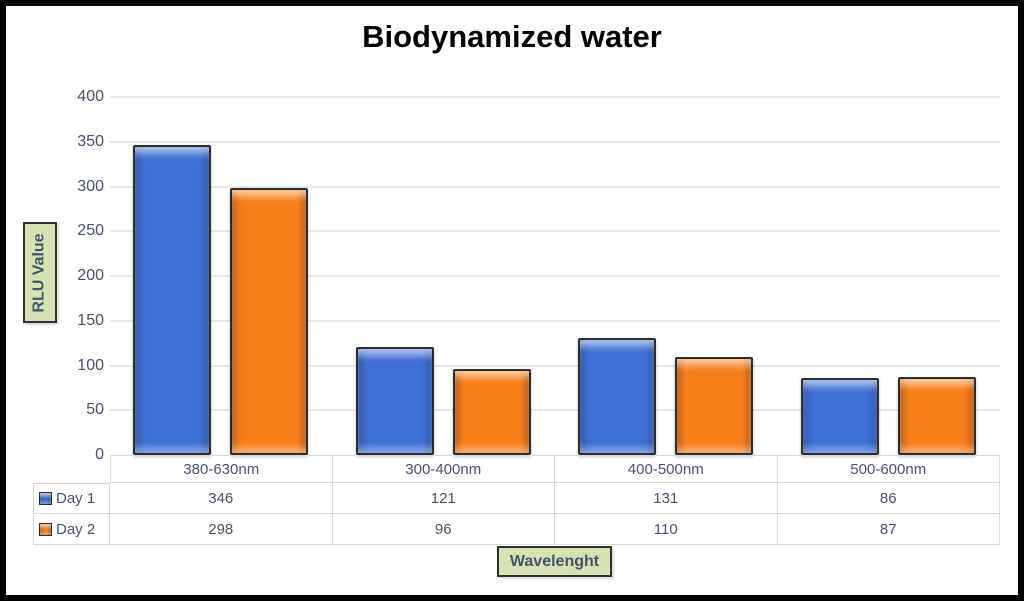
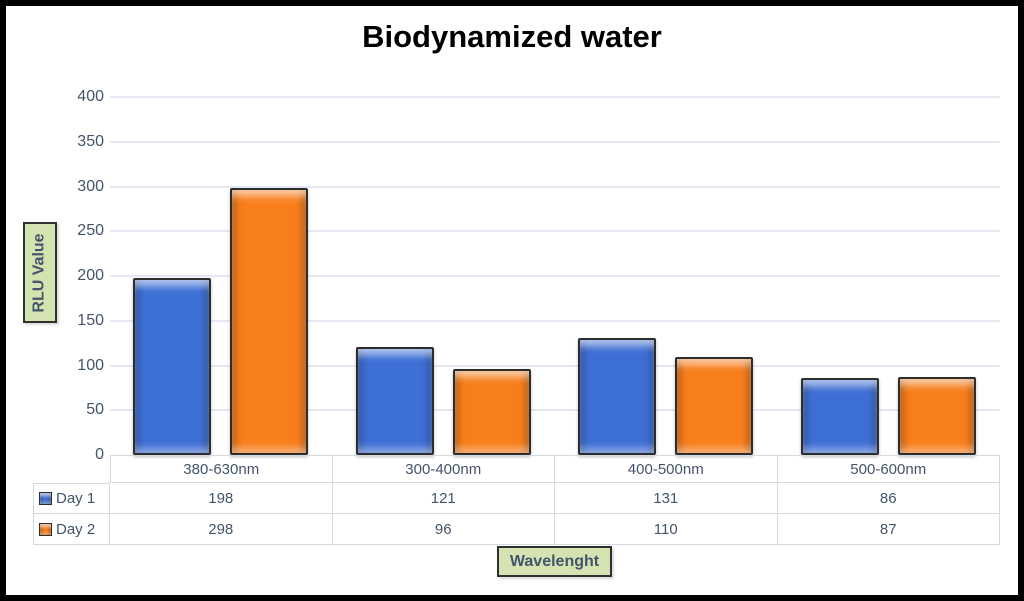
Day 1/380-630nm: 346 -> 198
